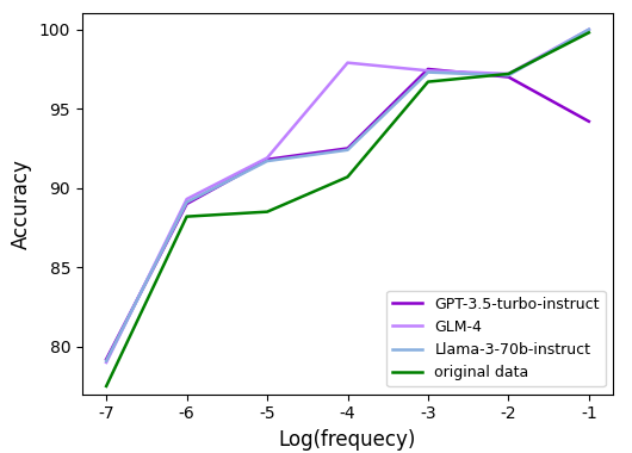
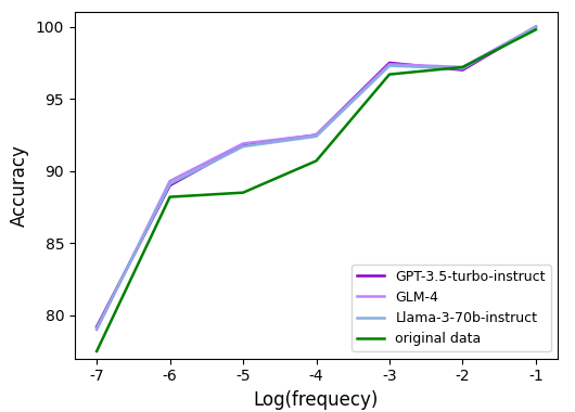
GLM-4/-4: 97.9 -> 92.5
GPT-3.5-turbo-instruct/-1: 94.2 -> 100.0
